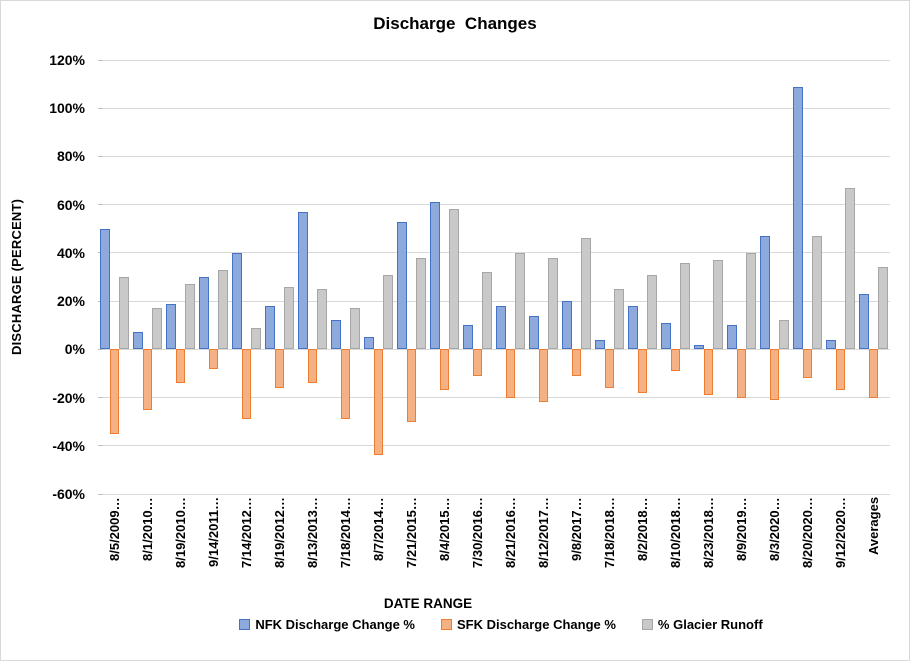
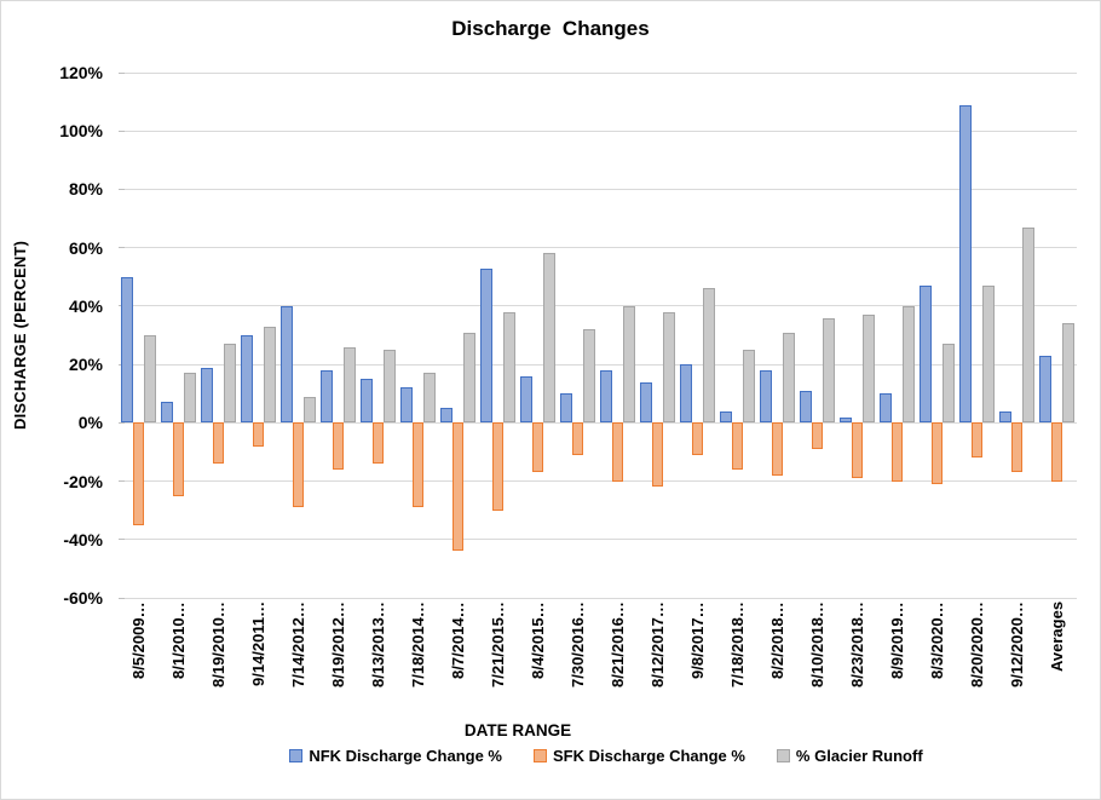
NFK Discharge Change %/8/13/2013…: 57% -> 15%
NFK Discharge Change %/8/4/2015…: 61% -> 16%
% Glacier Runoff/8/3/2020…: 12% -> 27%
